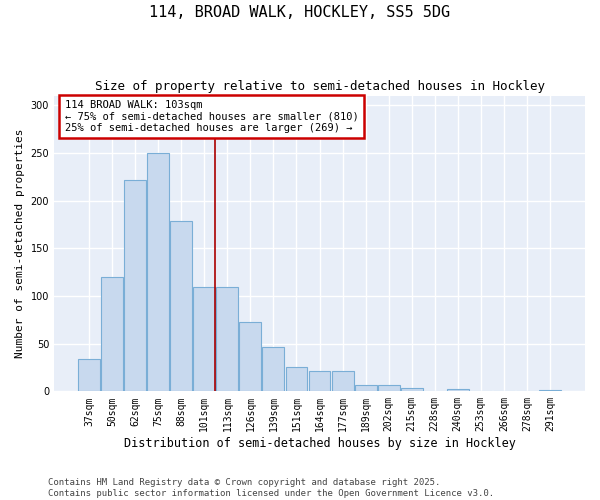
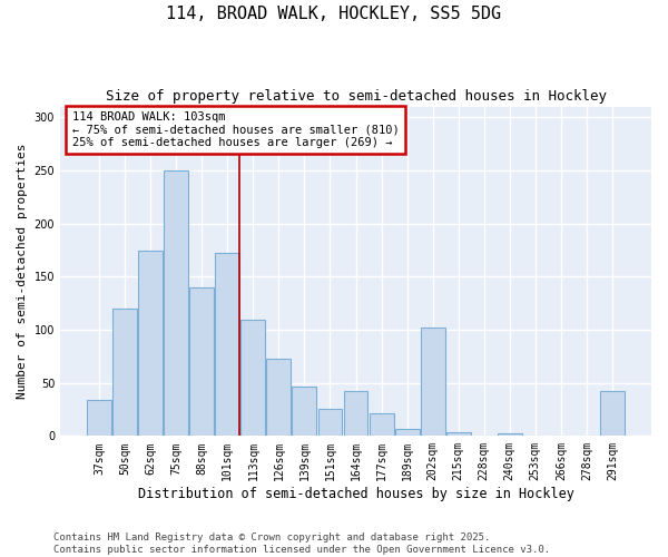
62sqm: 222 -> 174
88sqm: 178 -> 140
101sqm: 109 -> 172
164sqm: 21 -> 42
202sqm: 7 -> 102
291sqm: 1 -> 42
